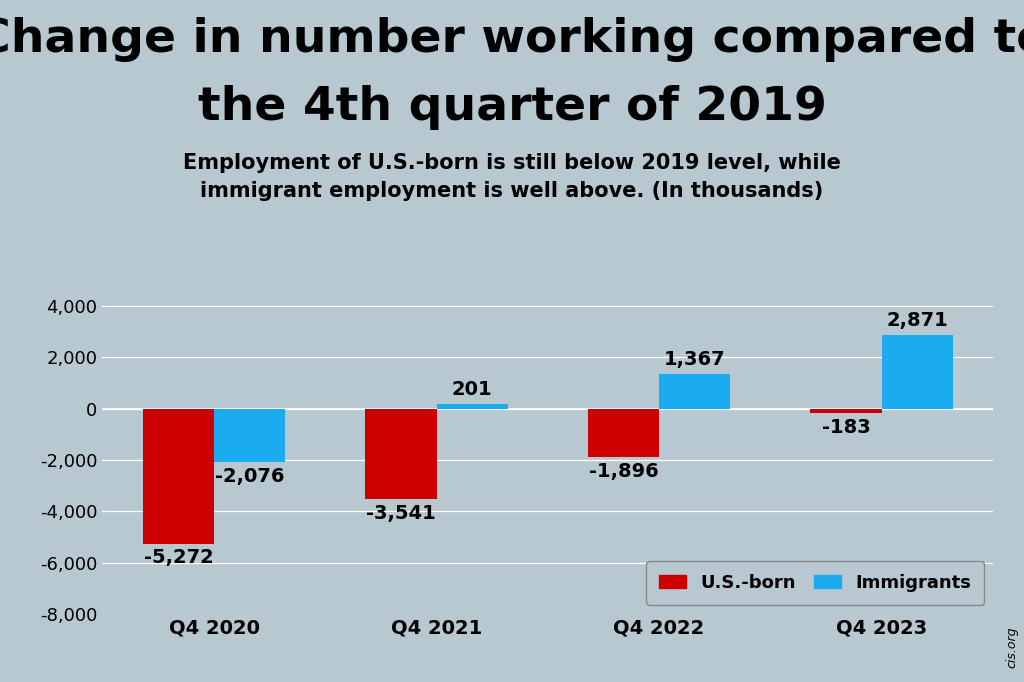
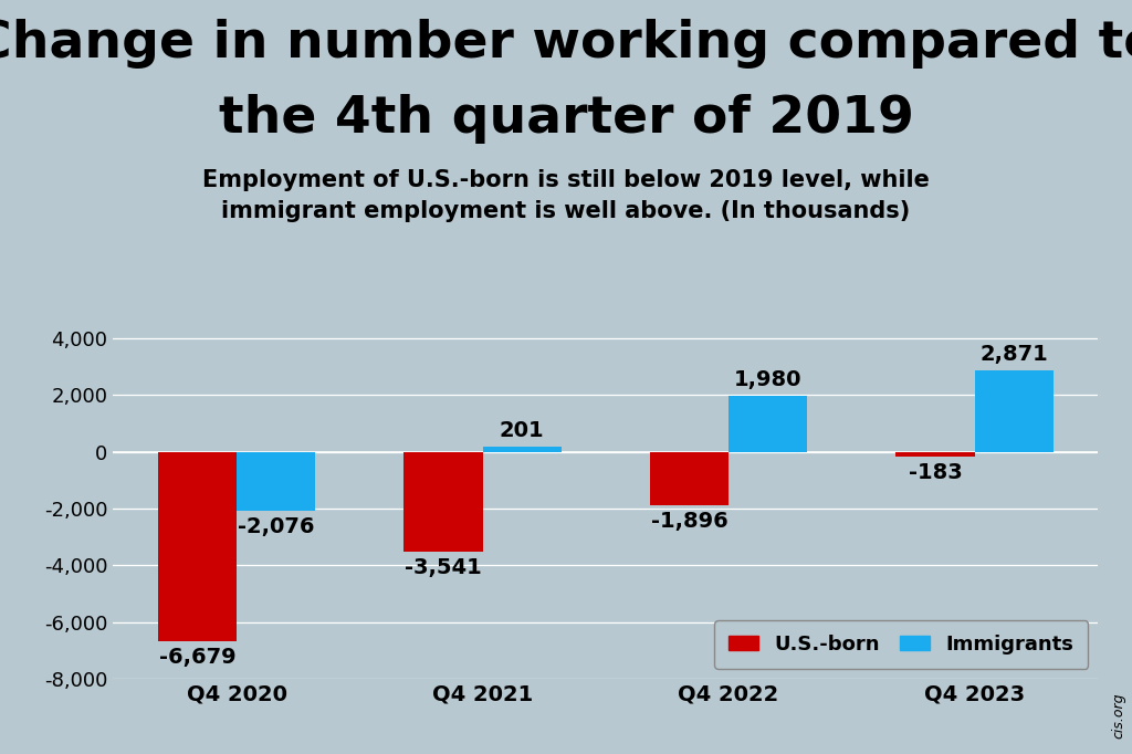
U.S.-born/Q4 2020: -5,272 -> -6,679
Immigrants/Q4 2022: 1,367 -> 1,980
